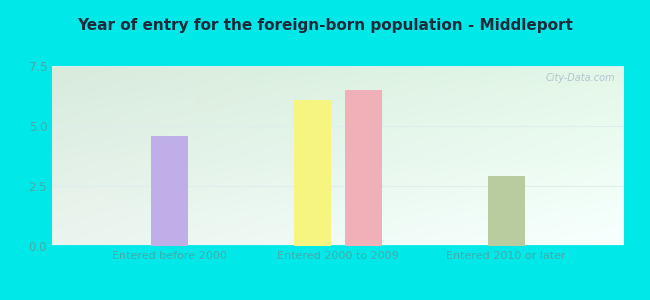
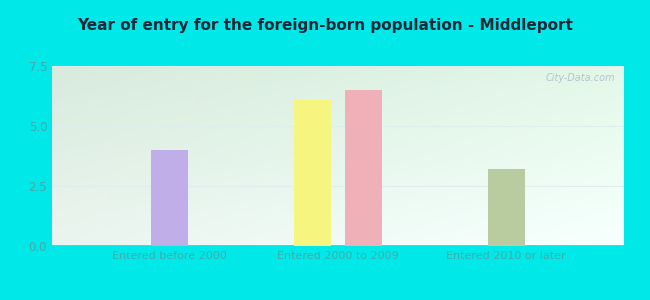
Entered before 2000: 4.6 -> 4.0
Entered 2010 or later: 2.9 -> 3.2
